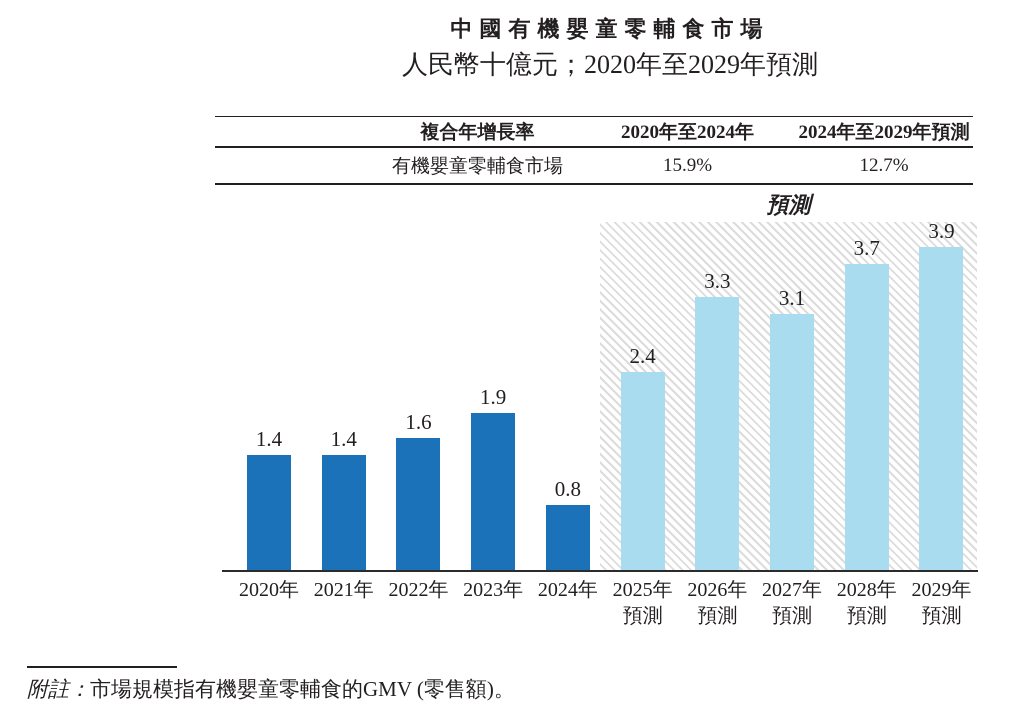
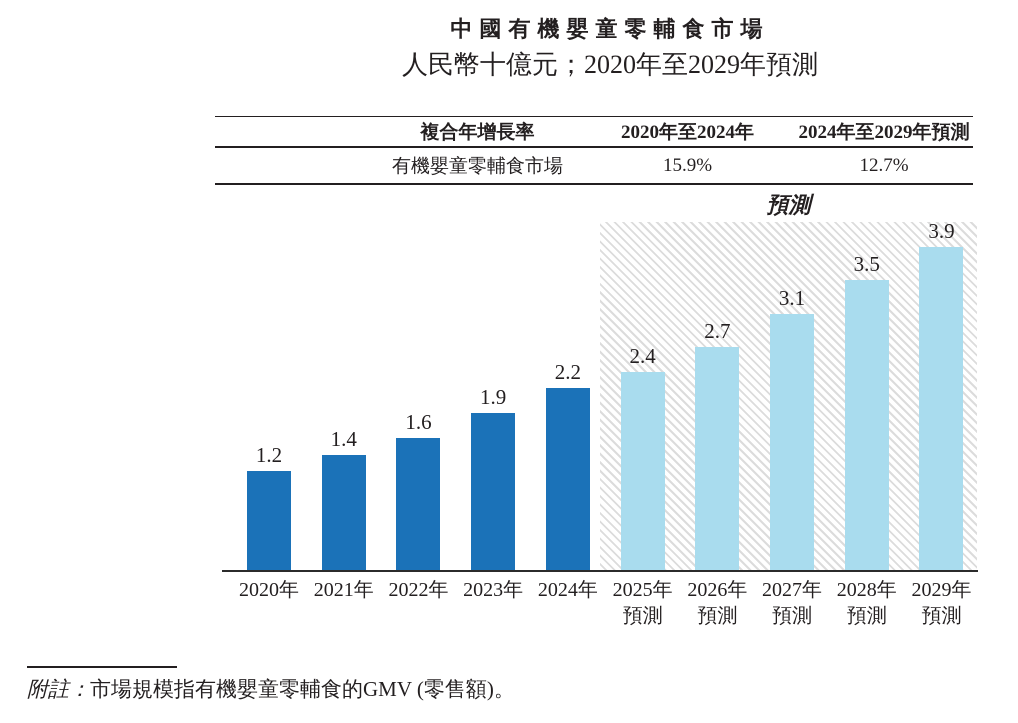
2020年: 1.4 -> 1.2
2024年: 0.8 -> 2.2
2026年預測: 3.3 -> 2.7
2028年預測: 3.7 -> 3.5
